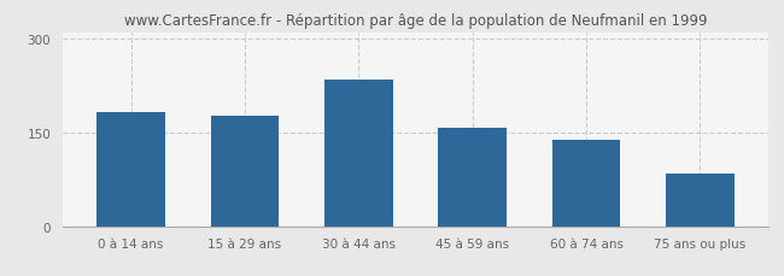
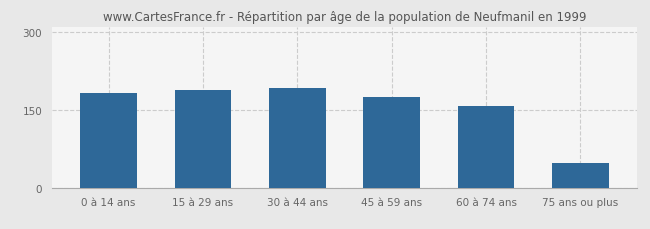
15 à 29 ans: 176 -> 188
30 à 44 ans: 234 -> 192
45 à 59 ans: 158 -> 175
60 à 74 ans: 138 -> 158
75 ans ou plus: 84 -> 47
